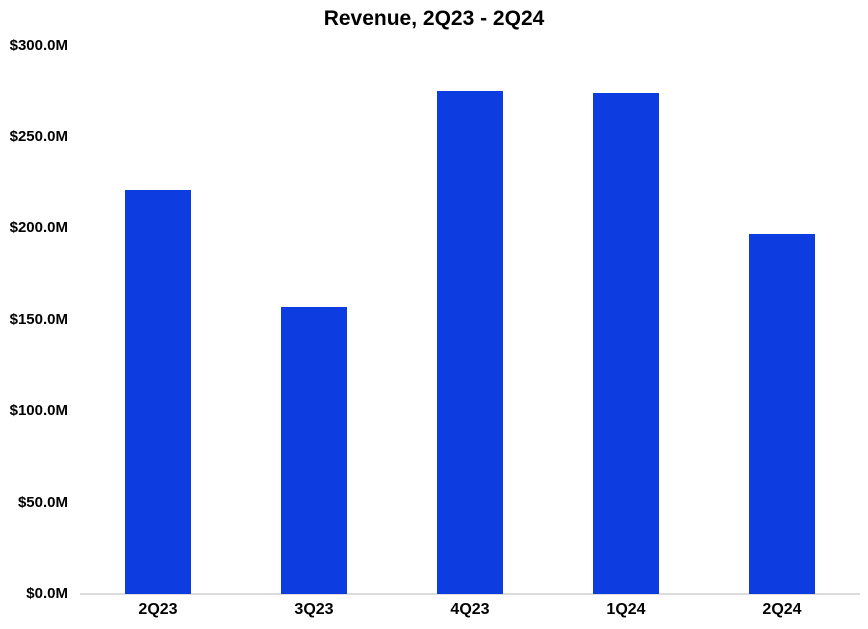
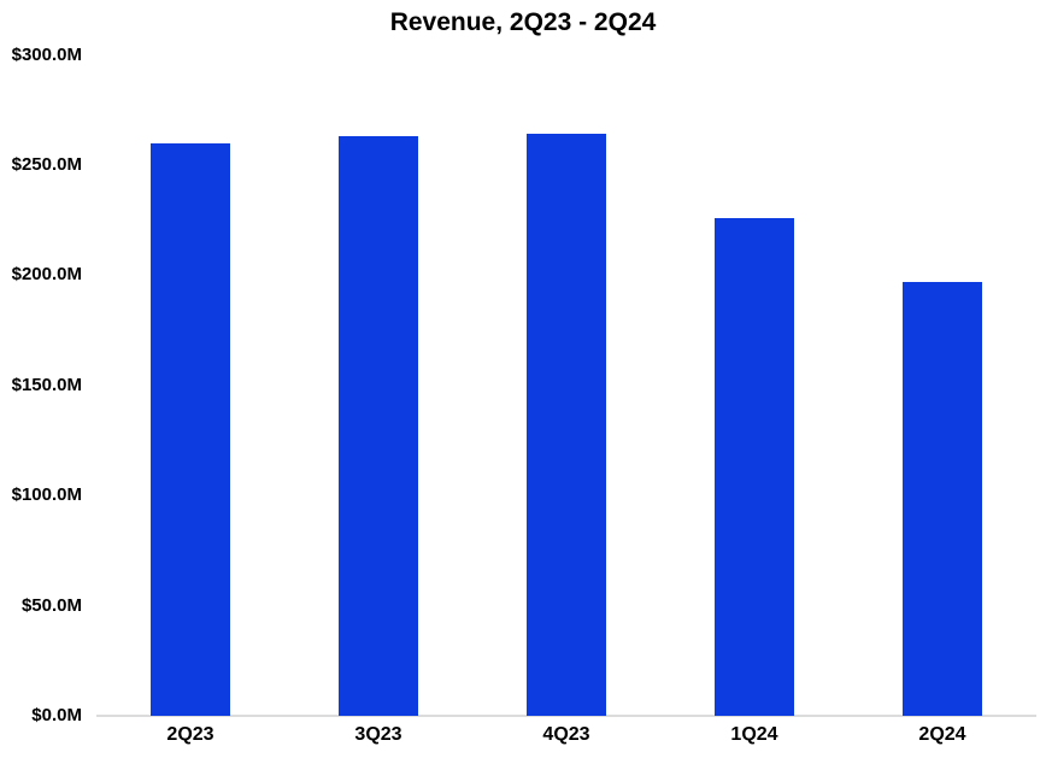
2Q23: $221M -> $260M
3Q23: $157M -> $263M
4Q23: $275M -> $264M
1Q24: $274M -> $226M
